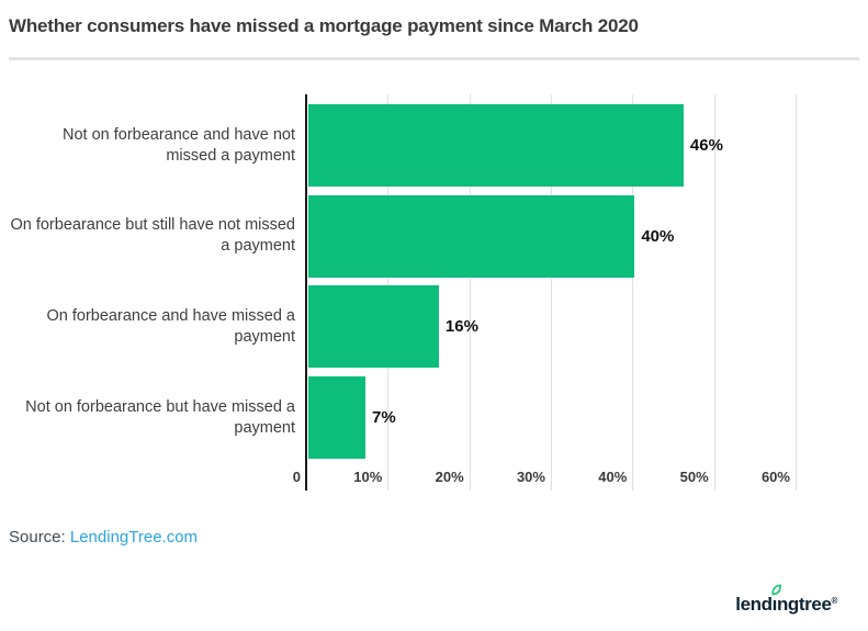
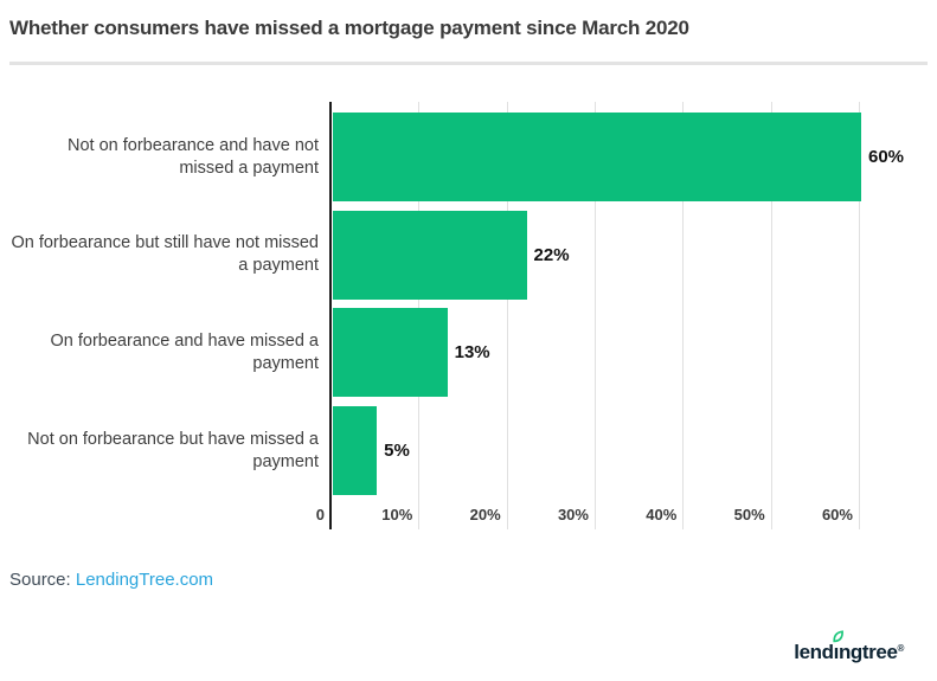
Not on forbearance and have not missed a payment: 46% -> 60%
On forbearance but still have not missed a payment: 40% -> 22%
On forbearance and have missed a payment: 16% -> 13%
Not on forbearance but have missed a payment: 7% -> 5%
